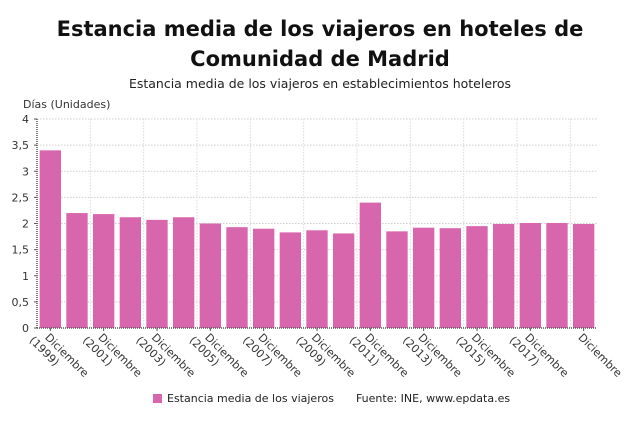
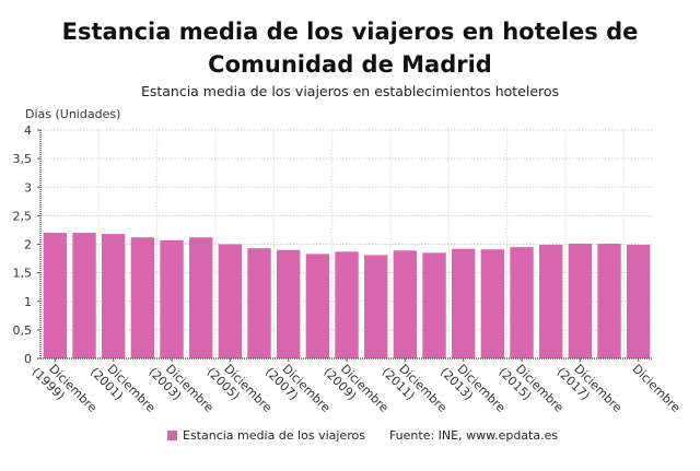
Diciembre (1999): 3.4 -> 2.2
Diciembre (2011): 2.4 -> 1.9
